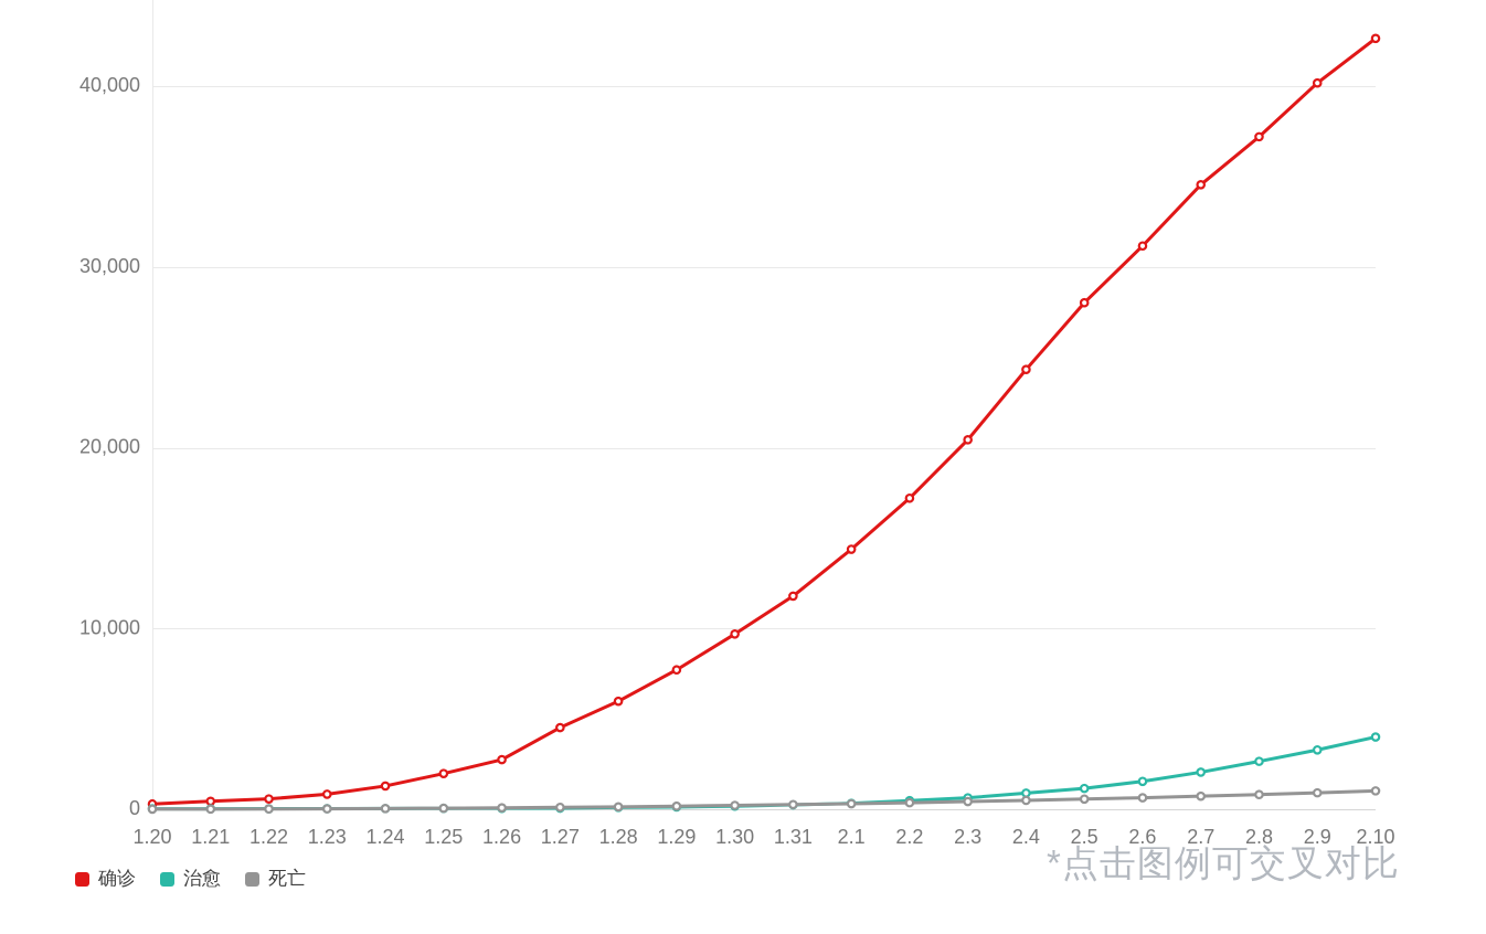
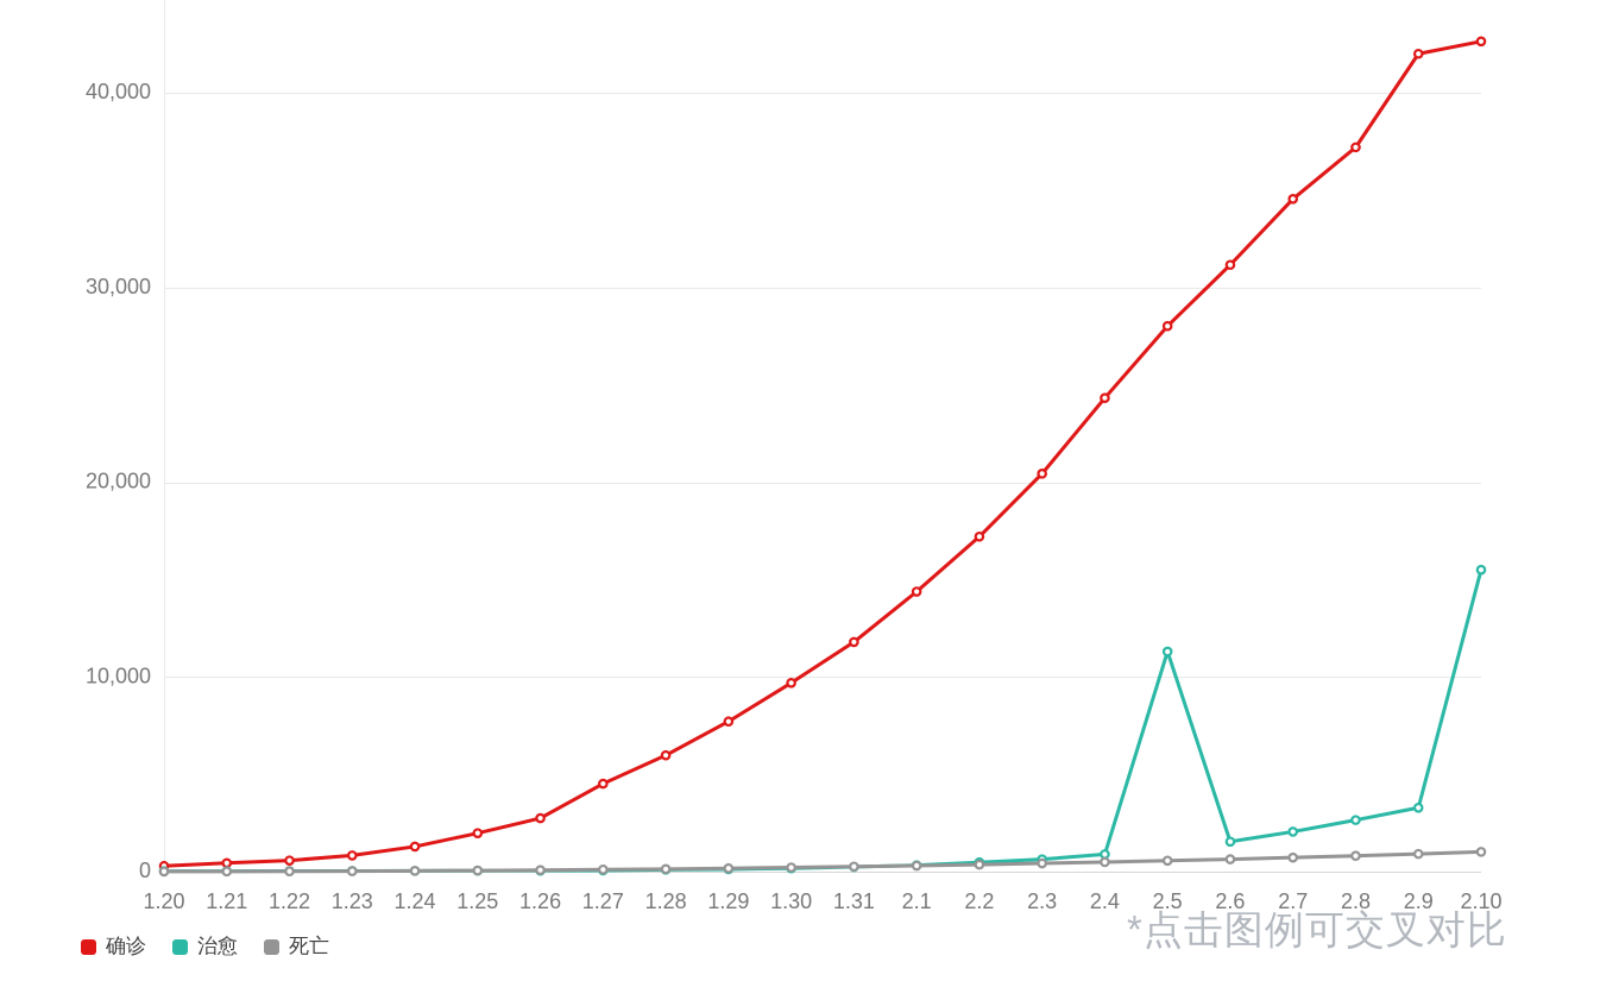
治愈/2.5: 1200 -> 11300
确诊/2.9: 40200 -> 42000
治愈/2.10: 4000 -> 15500
